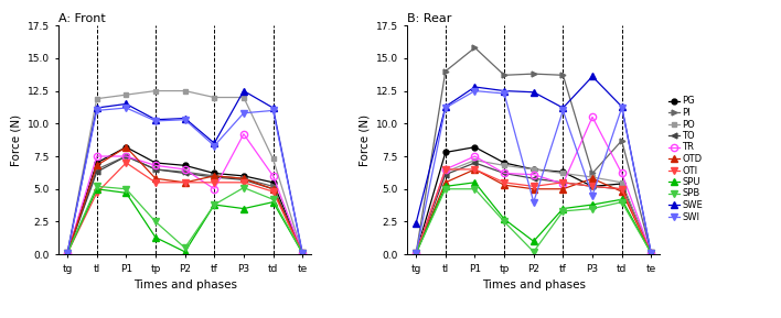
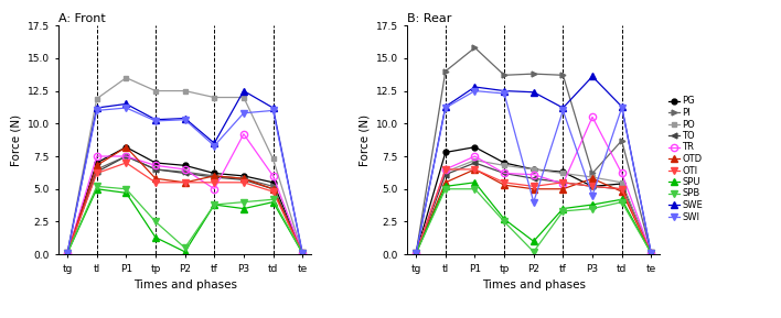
A: Front/OTI/tl: 4.7 -> 6.2
A: Front/PO/P1: 12.2 -> 13.5
A: Front/SPB/P3: 5.1 -> 4.0
B: Rear/SWE/tg: 2.4 -> 0.1
